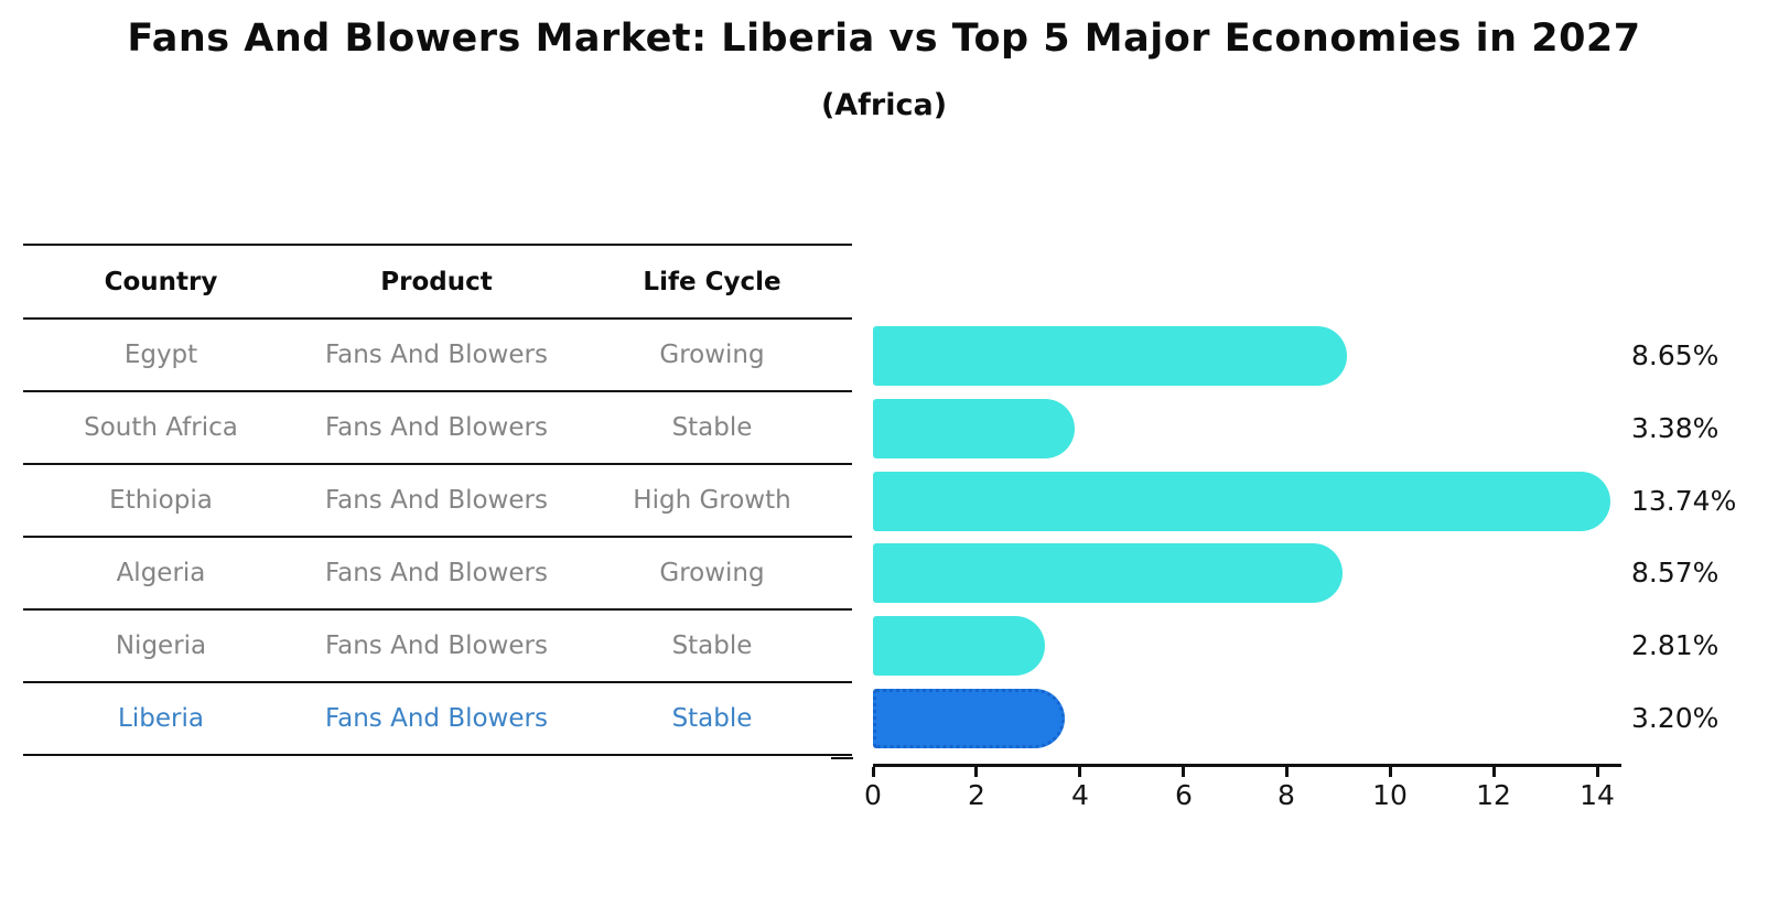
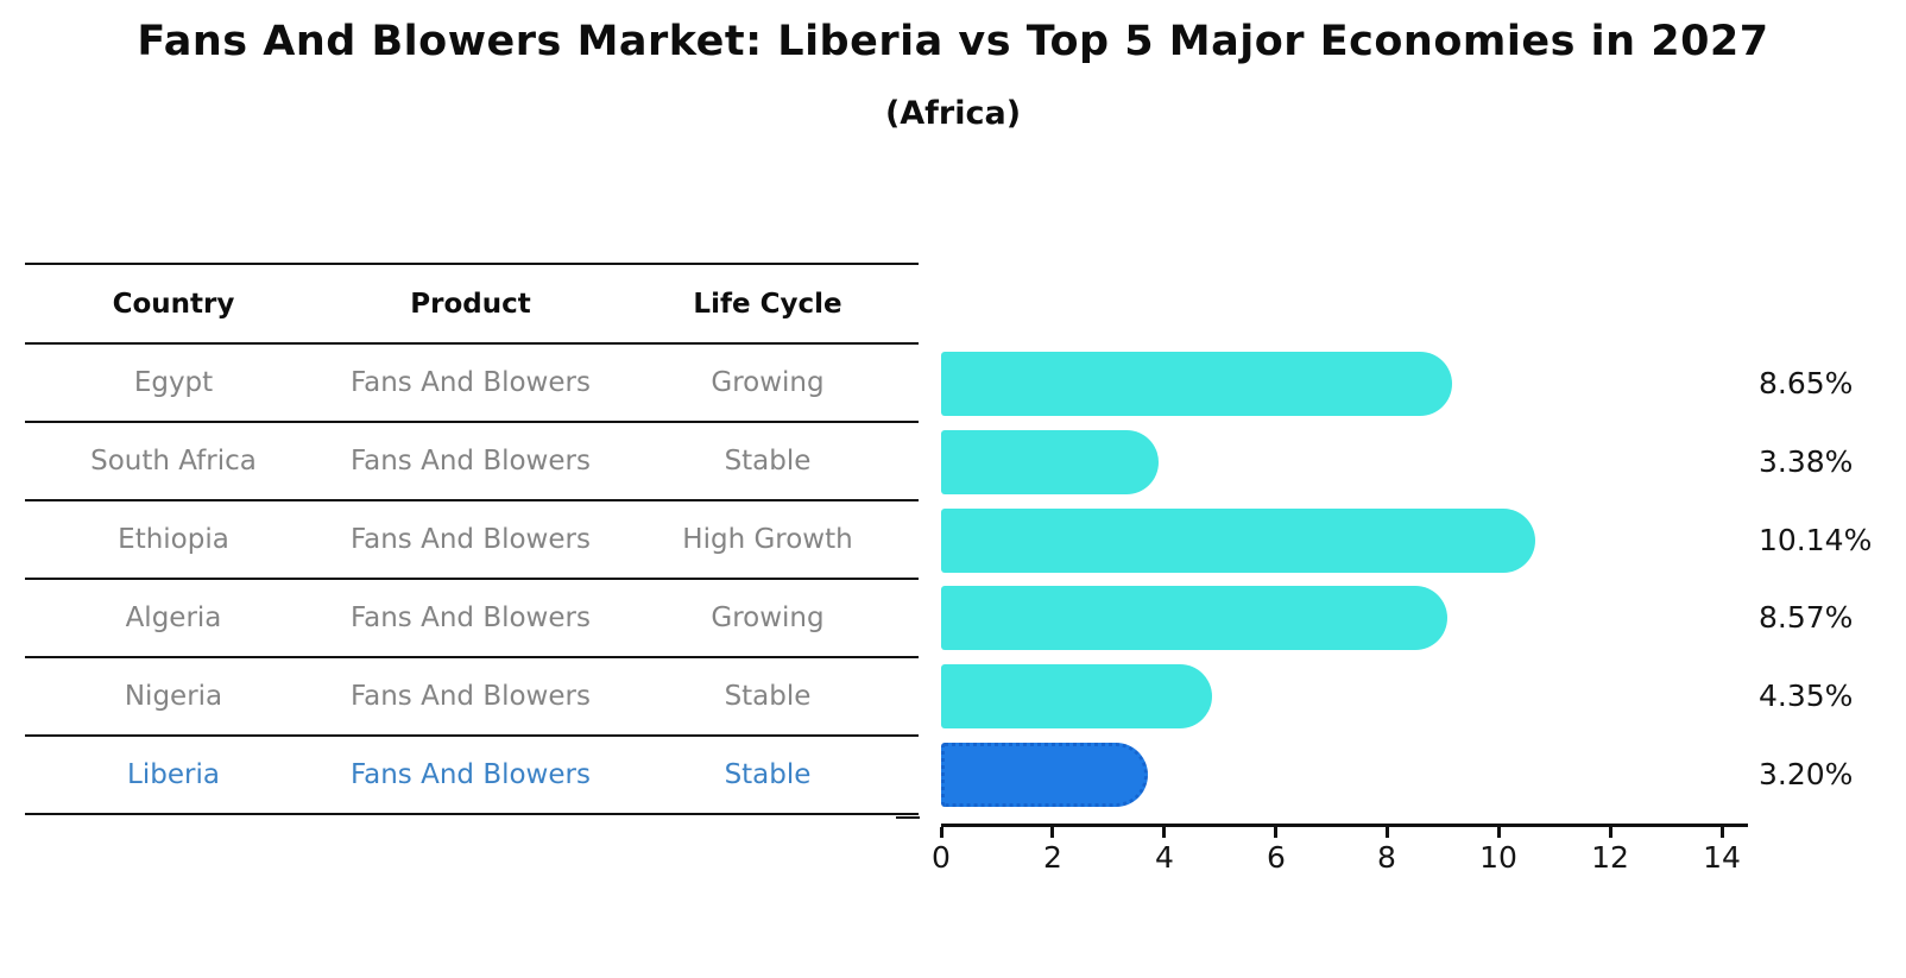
Ethiopia: 13.74% -> 10.14%
Nigeria: 2.81% -> 4.35%
